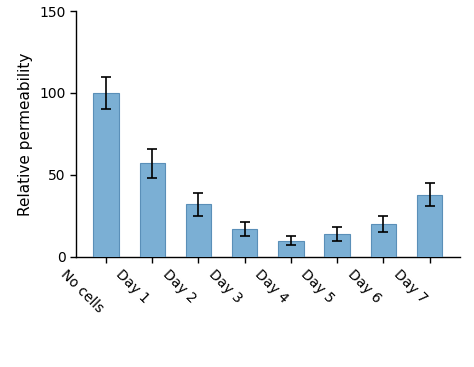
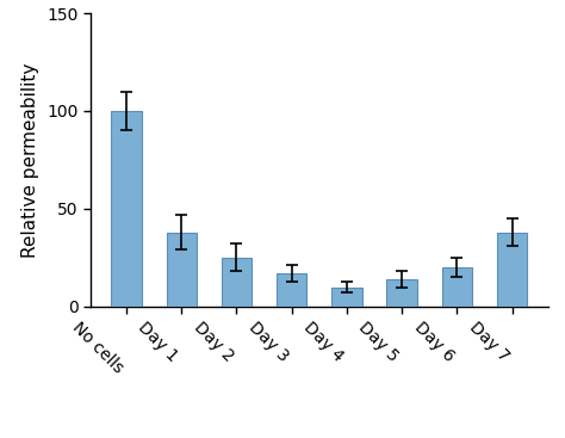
Day 1: 57 -> 38
Day 2: 32 -> 25
